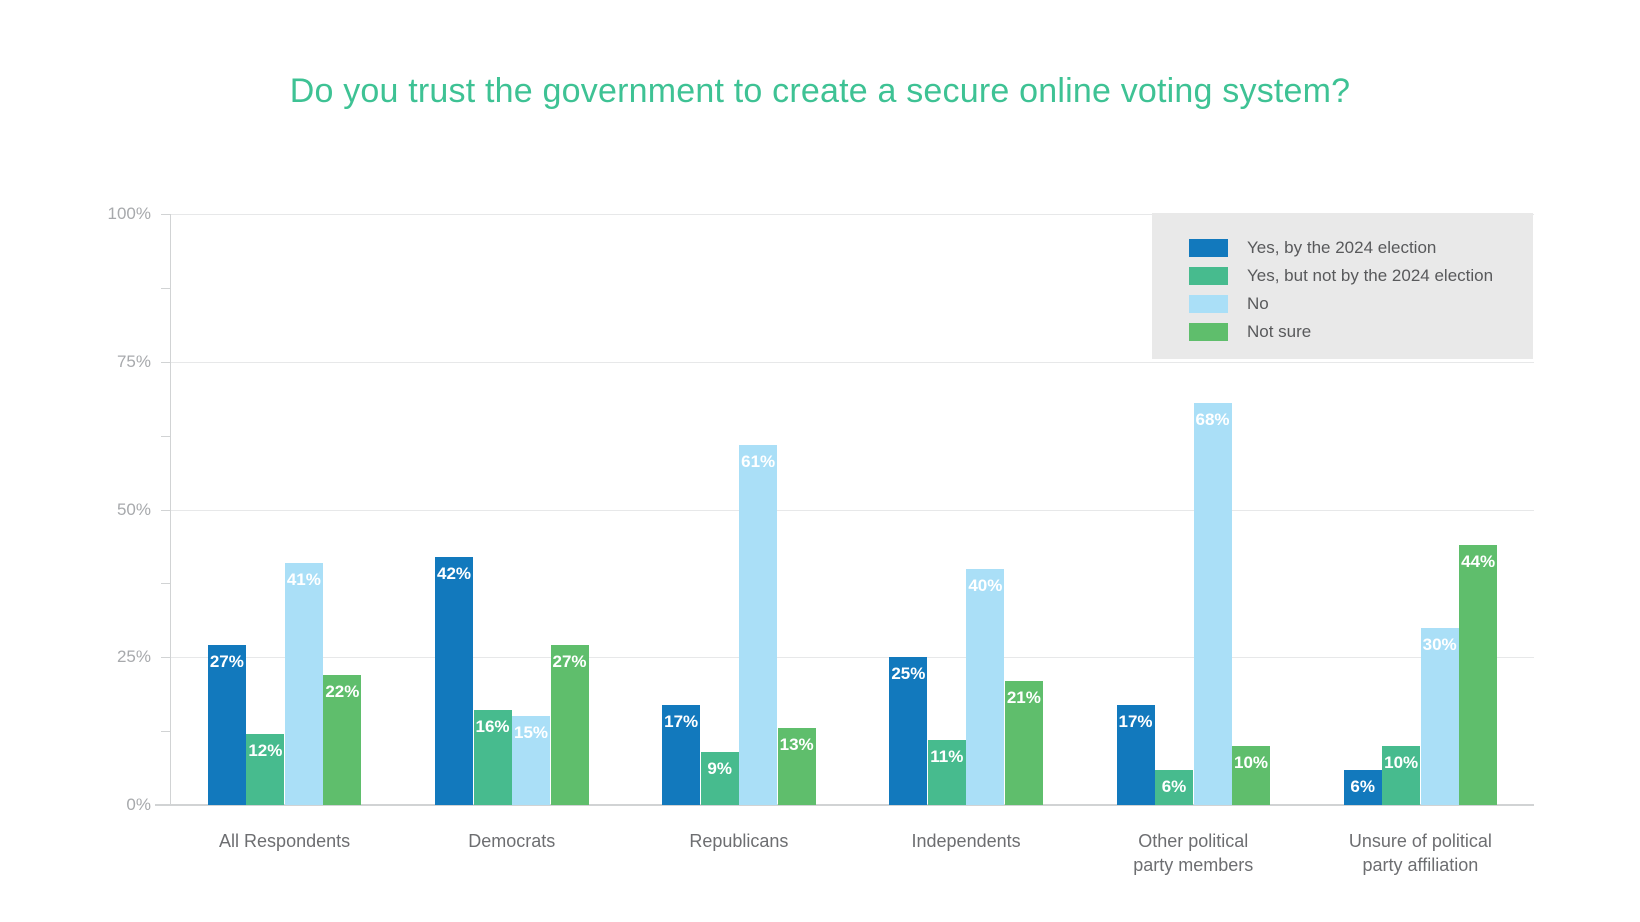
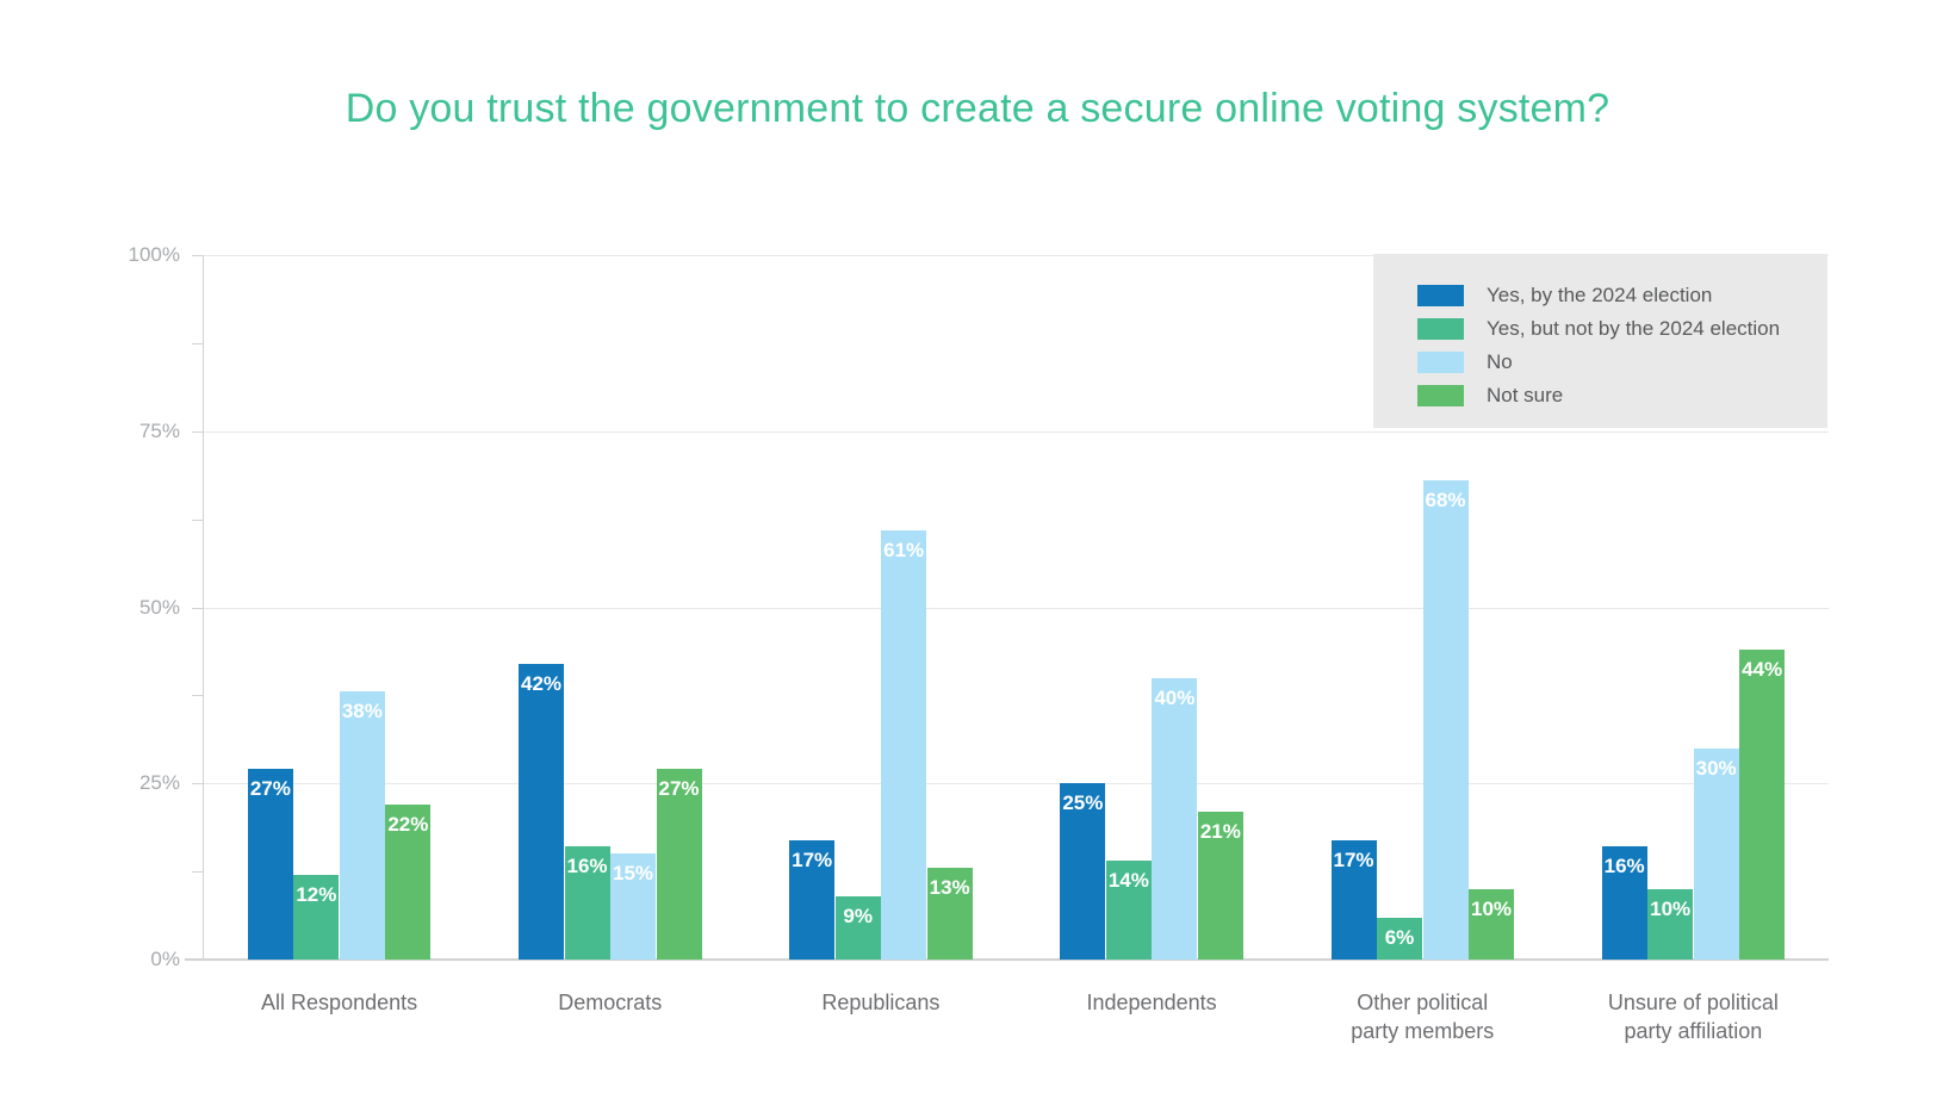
No/All Respondents: 41% -> 38%
Yes, but not by the 2024 election/Independents: 11% -> 14%
Yes, by the 2024 election/Unsure of political party affiliation: 6% -> 16%
